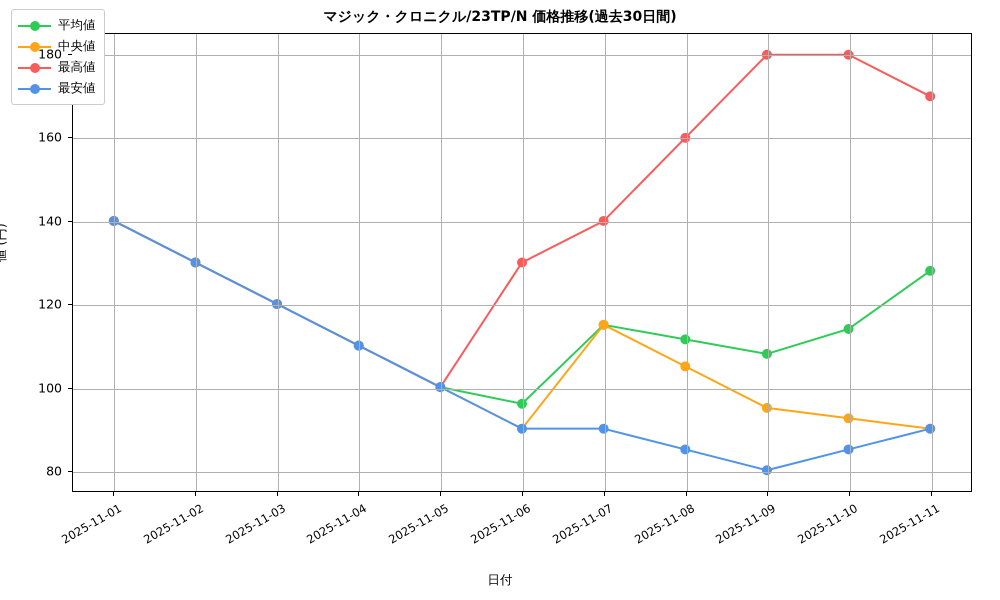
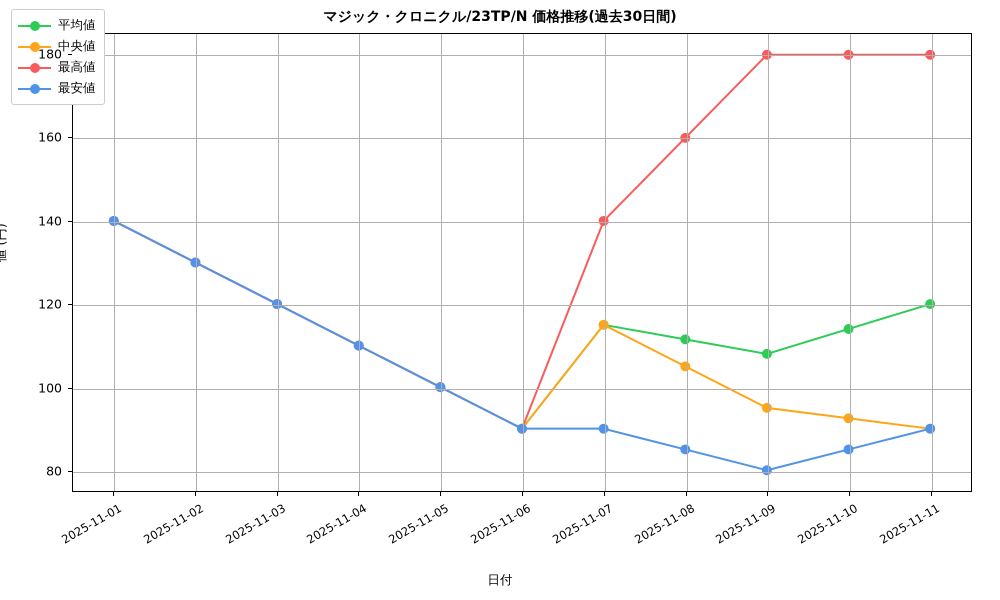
平均値/2025-11-06: 96 -> 90
最高値/2025-11-06: 130 -> 90
平均値/2025-11-11: 128 -> 120
最高値/2025-11-11: 170 -> 180
